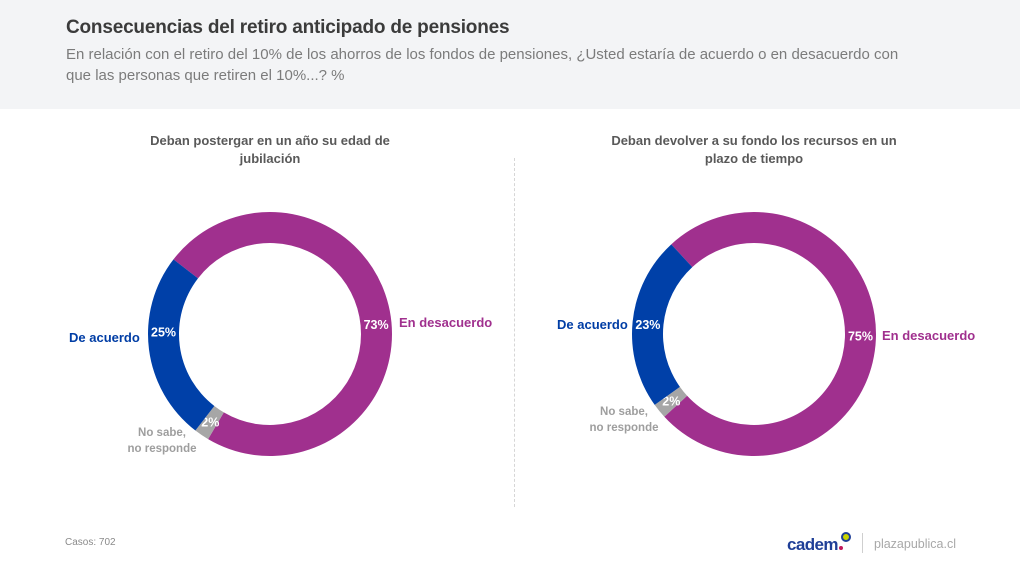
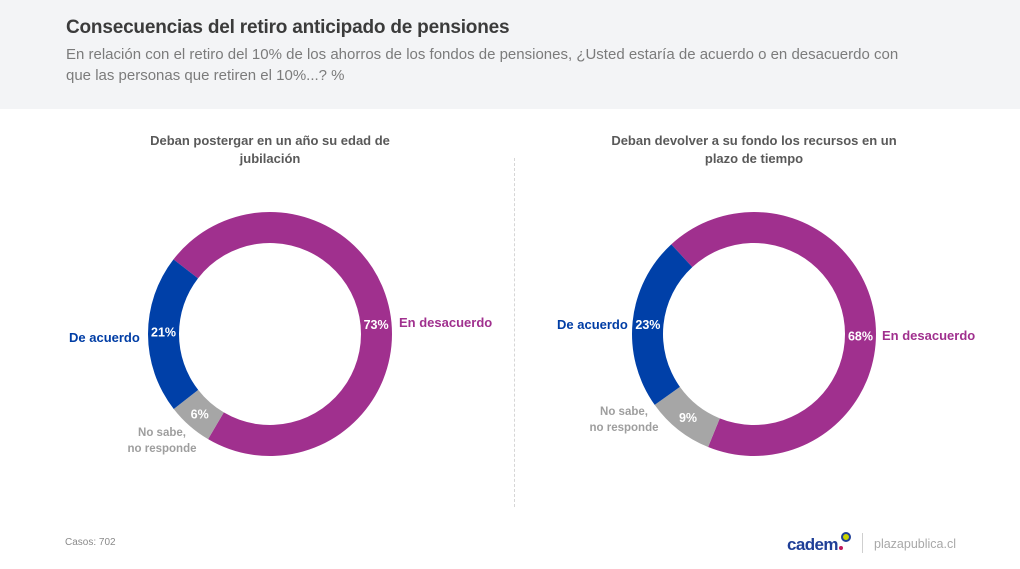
Deban postergar en un año su edad de jubilación/No sabe, no responde: 2% -> 6%
Deban postergar en un año su edad de jubilación/De acuerdo: 25% -> 21%
Deban devolver a su fondo los recursos en un plazo de tiempo/En desacuerdo: 75% -> 68%
Deban devolver a su fondo los recursos en un plazo de tiempo/No sabe, no responde: 2% -> 9%
